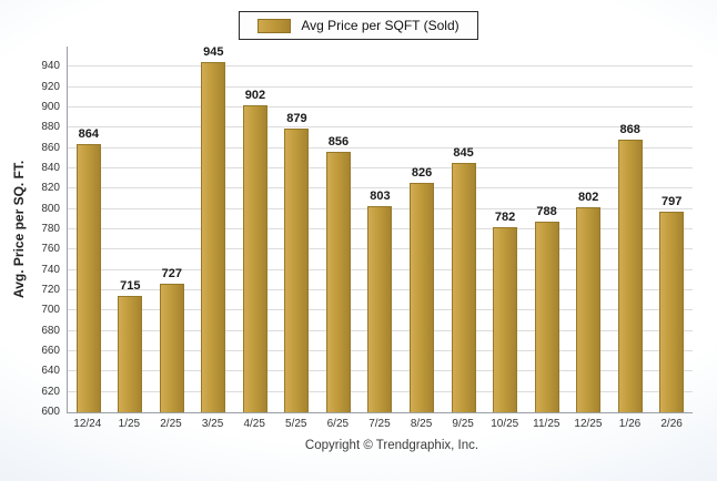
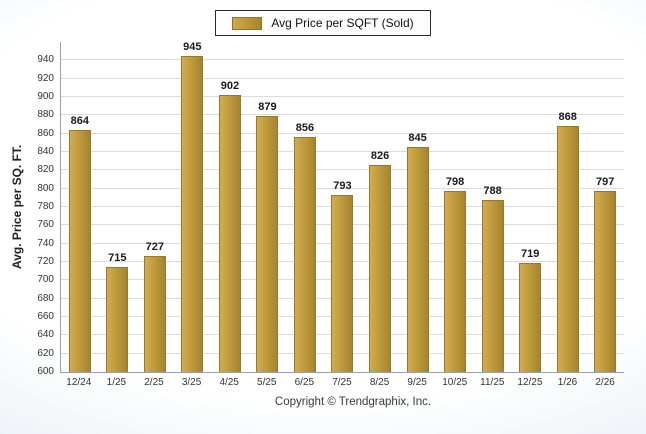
7/25: 803 -> 793
10/25: 782 -> 798
12/25: 802 -> 719
